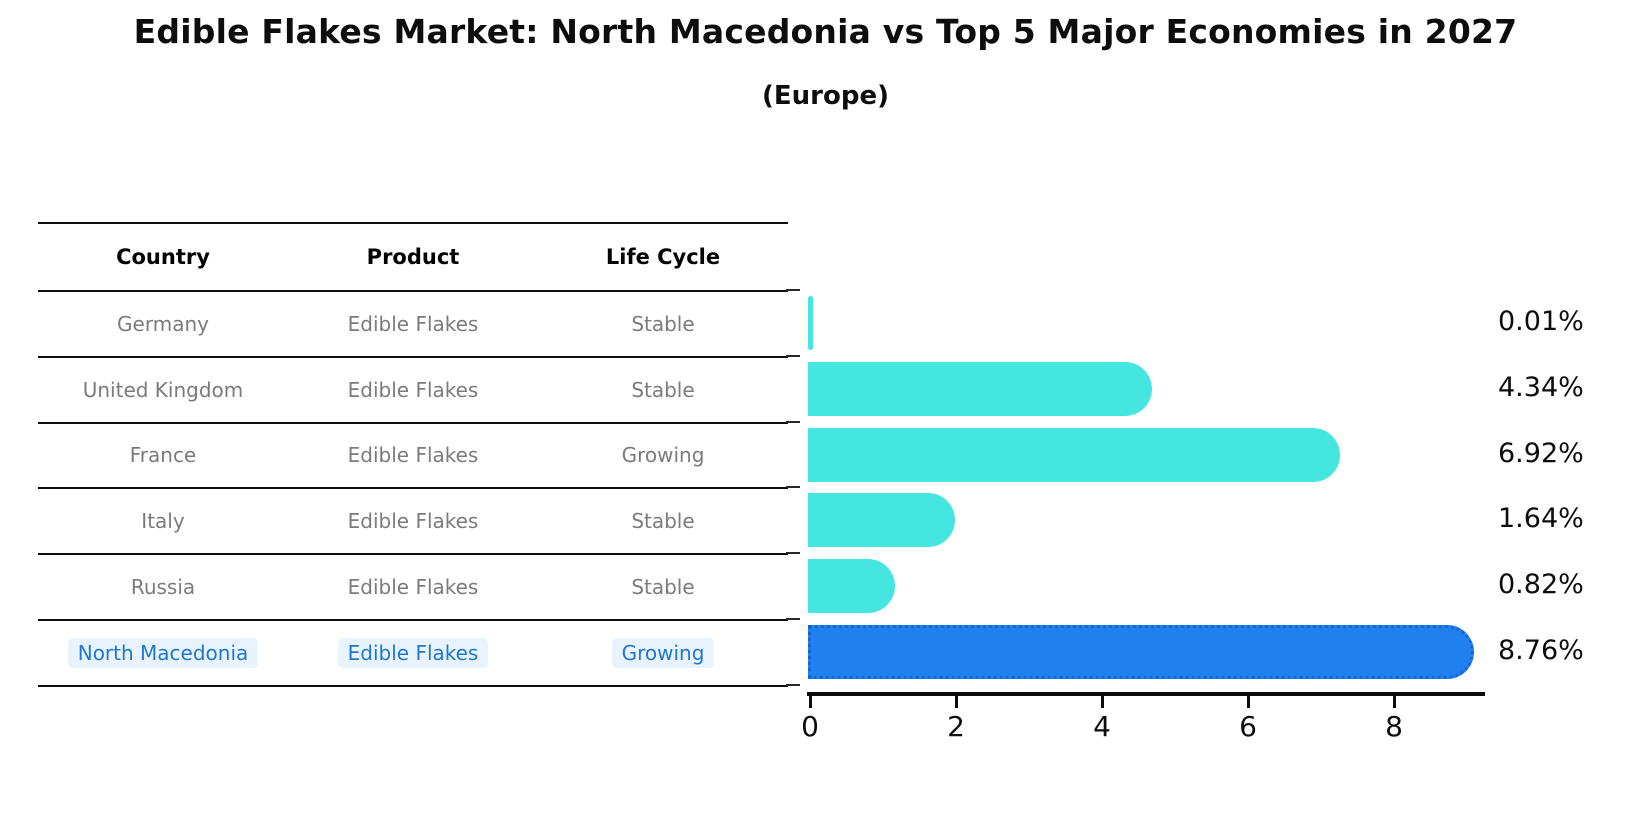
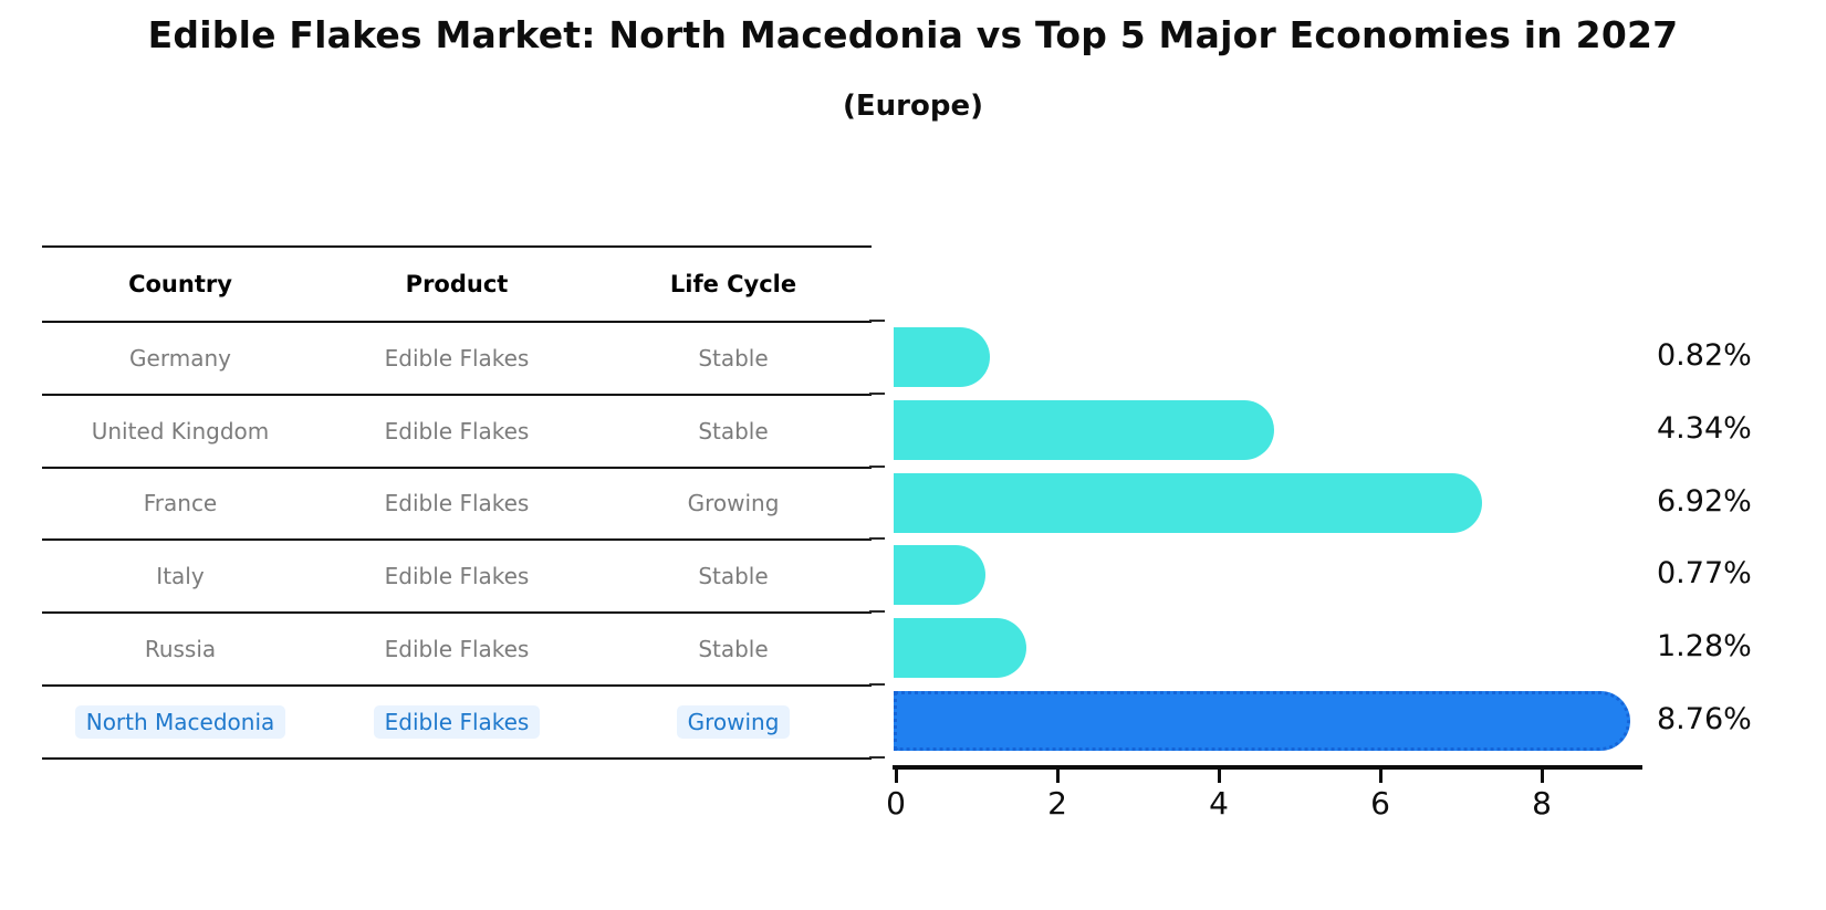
Germany: 0.01% -> 0.82%
Italy: 1.64% -> 0.77%
Russia: 0.82% -> 1.28%
